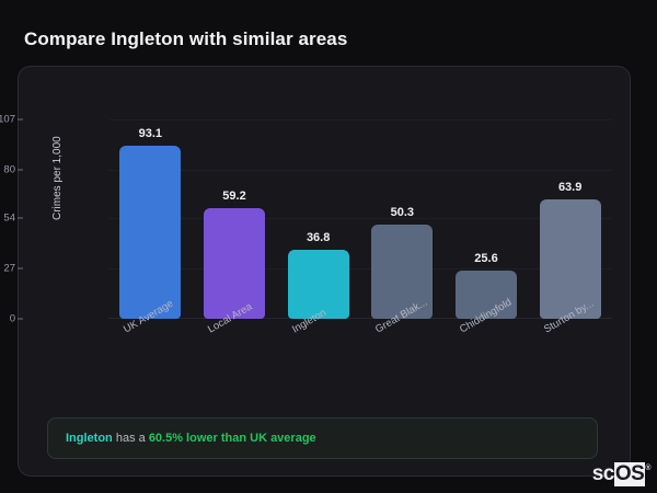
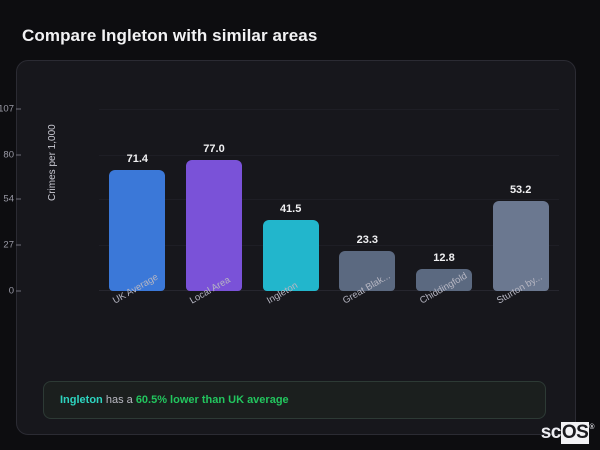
UK Average: 93.1 -> 71.4
Local Area: 59.2 -> 77.0
Ingleton: 36.8 -> 41.5
Great Blak...: 50.3 -> 23.3
Chiddingfold: 25.6 -> 12.8
Sturton by...: 63.9 -> 53.2
